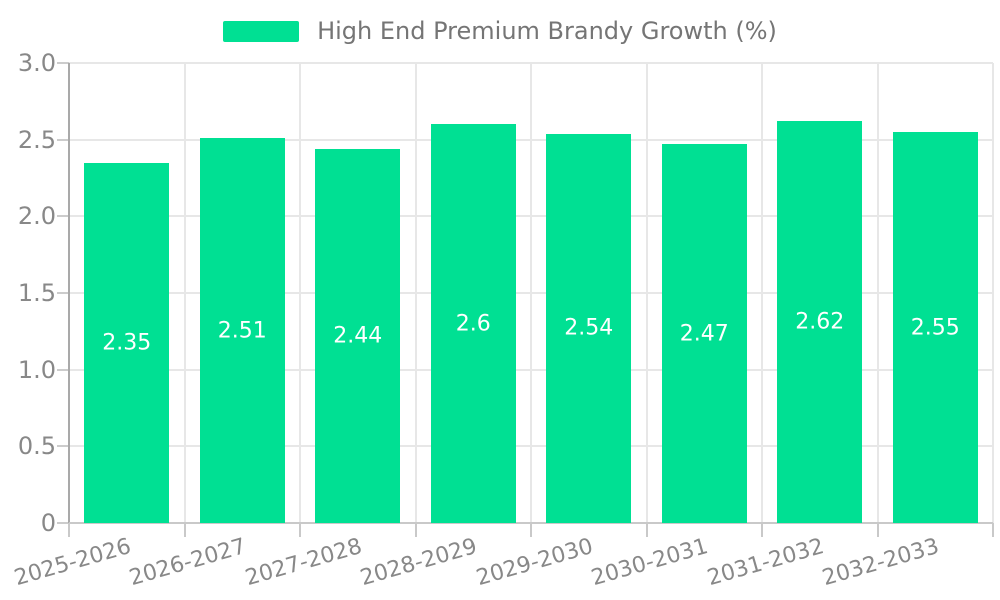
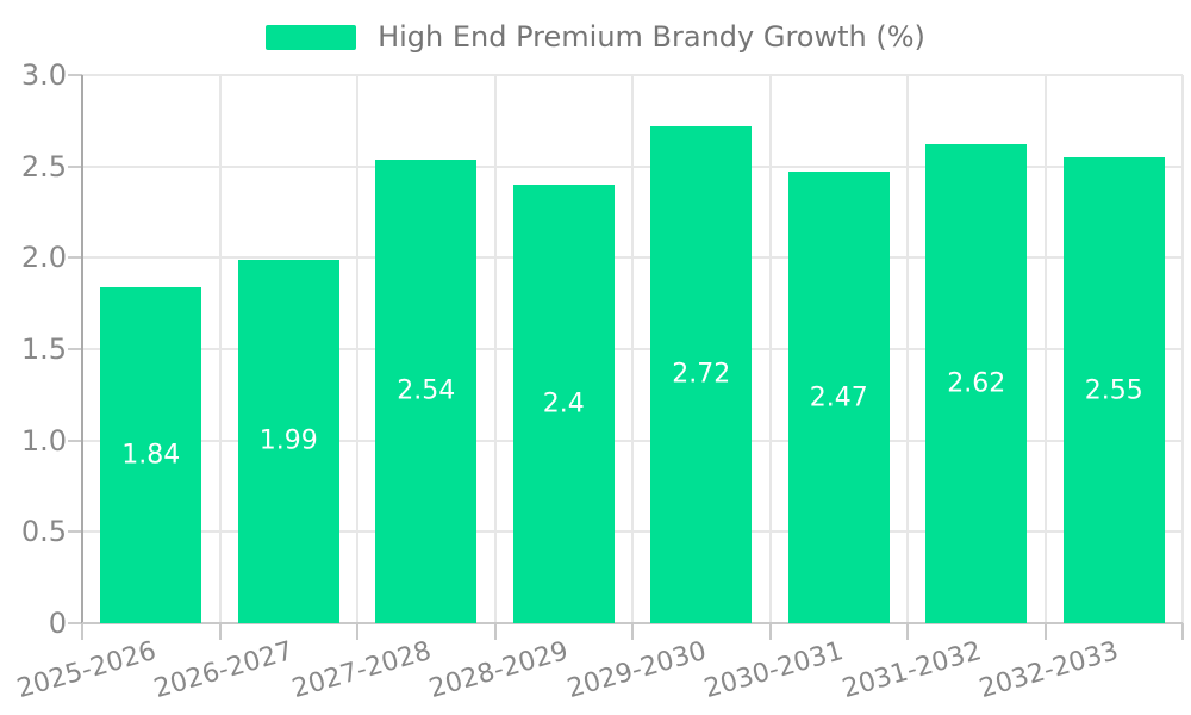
2025-2026: 2.35 -> 1.84
2026-2027: 2.51 -> 1.99
2027-2028: 2.44 -> 2.54
2028-2029: 2.6 -> 2.4
2029-2030: 2.54 -> 2.72
